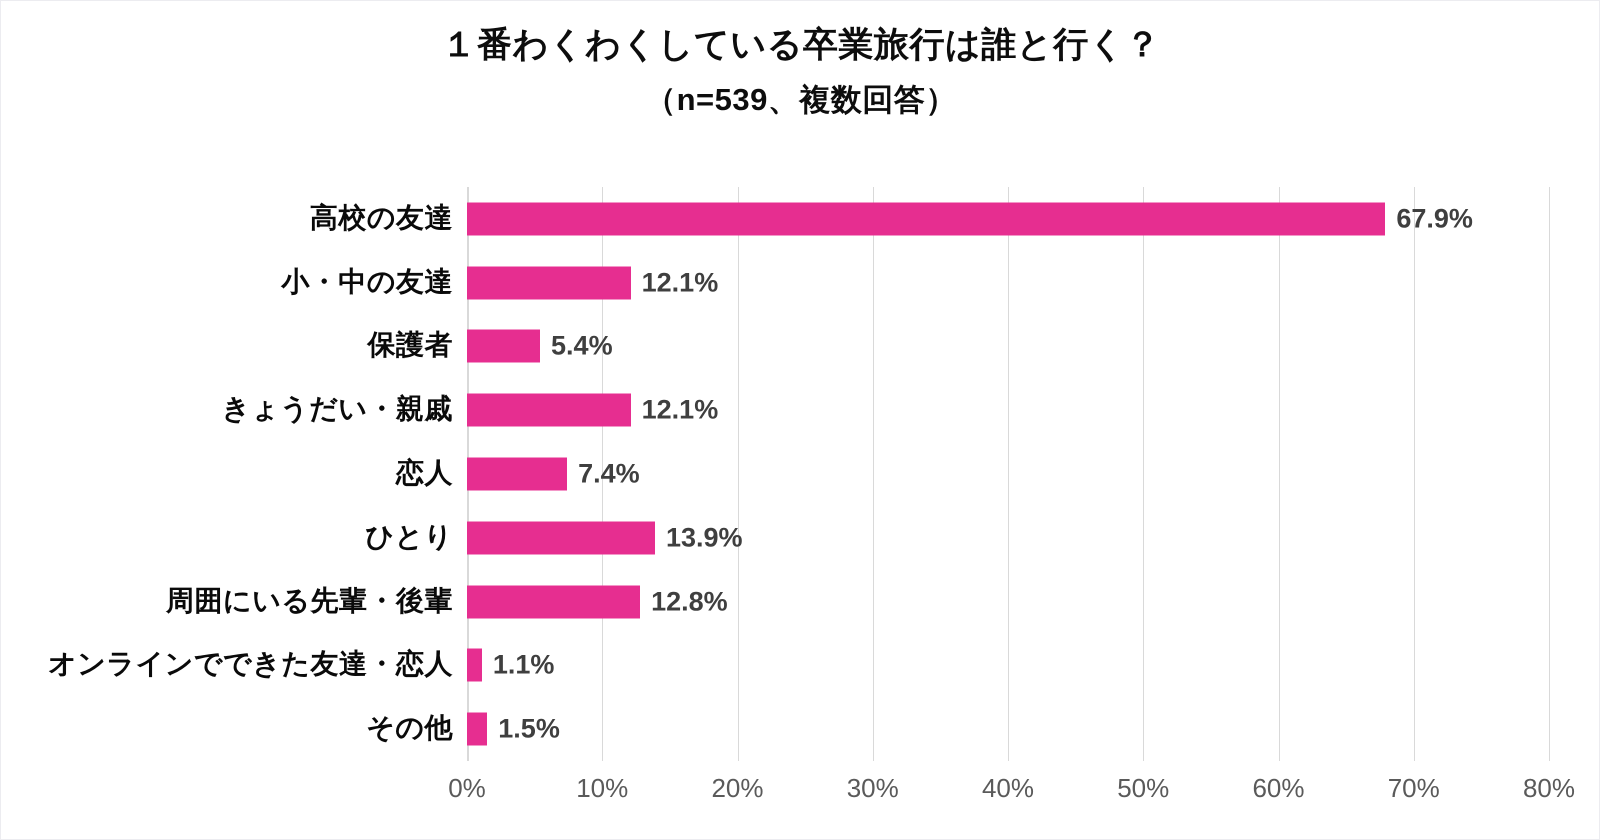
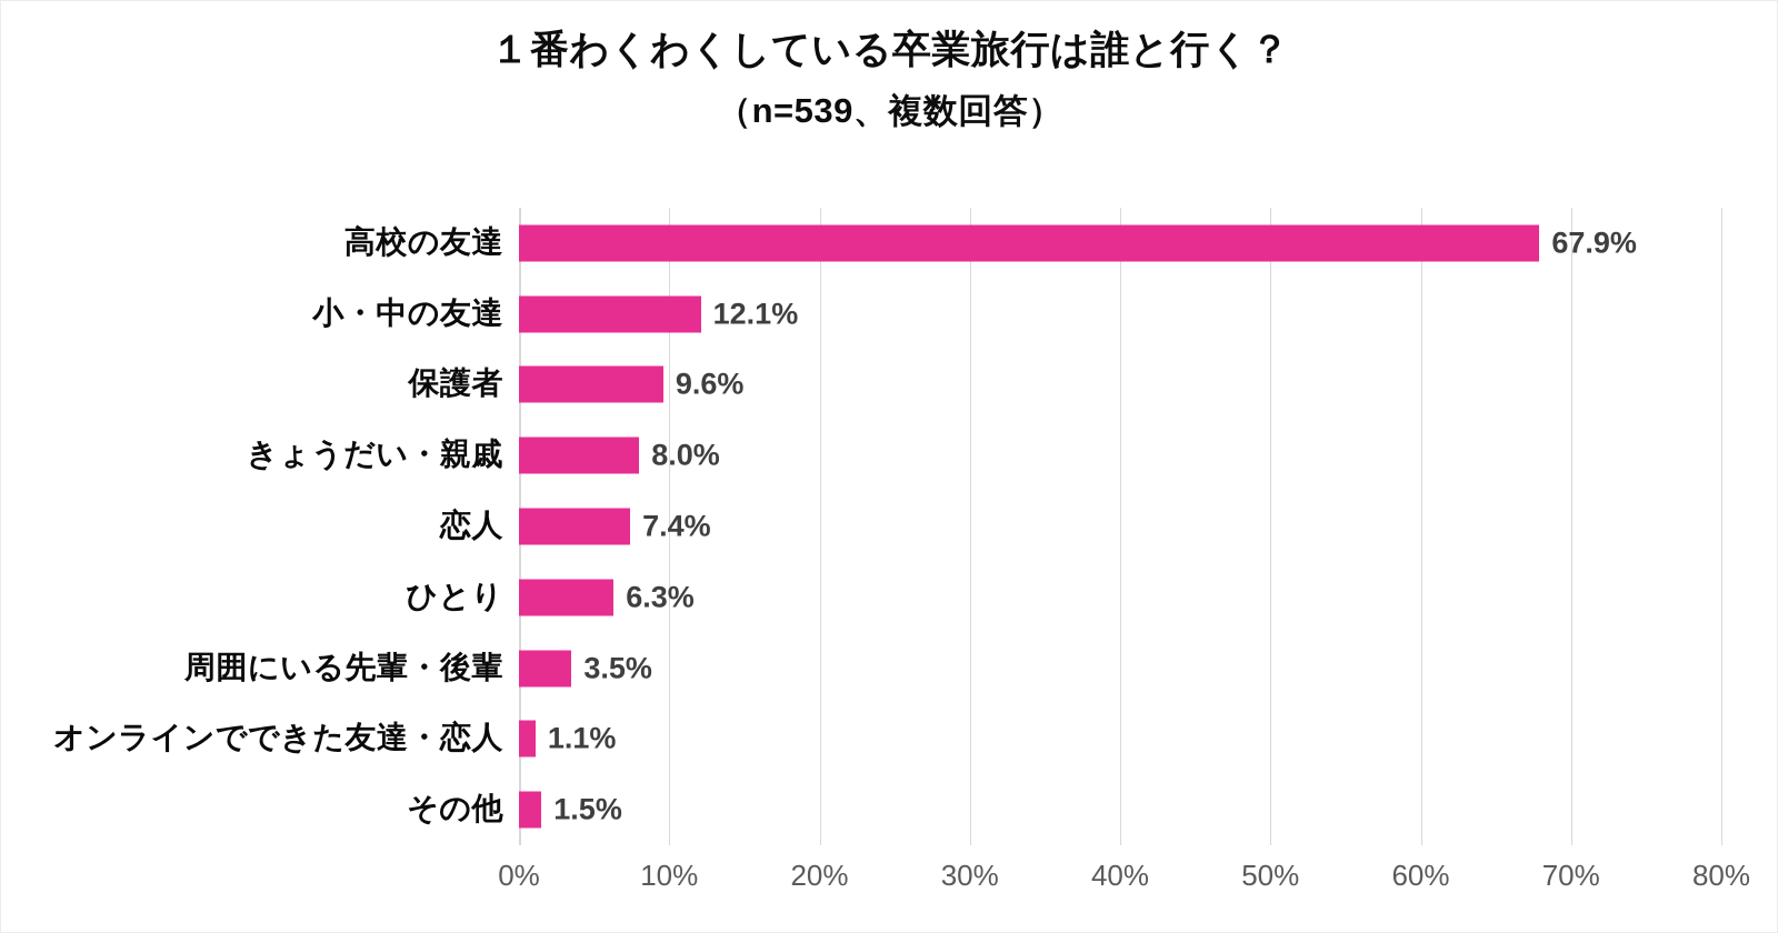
保護者: 5.4% -> 9.6%
きょうだい・親戚: 12.1% -> 8.0%
ひとり: 13.9% -> 6.3%
周囲にいる先輩・後輩: 12.8% -> 3.5%
